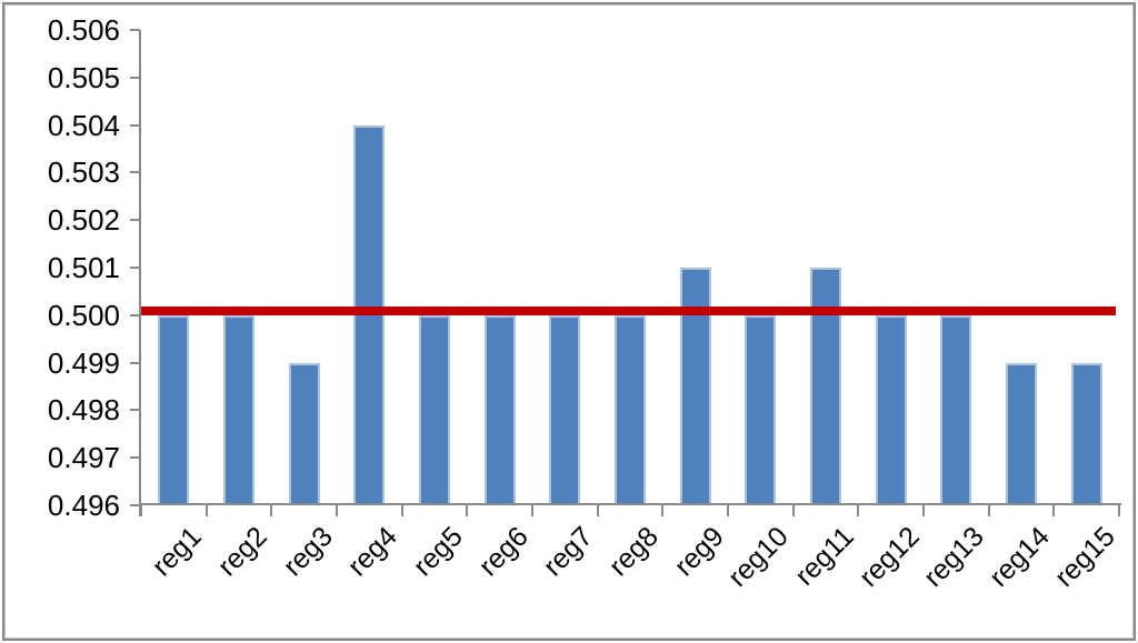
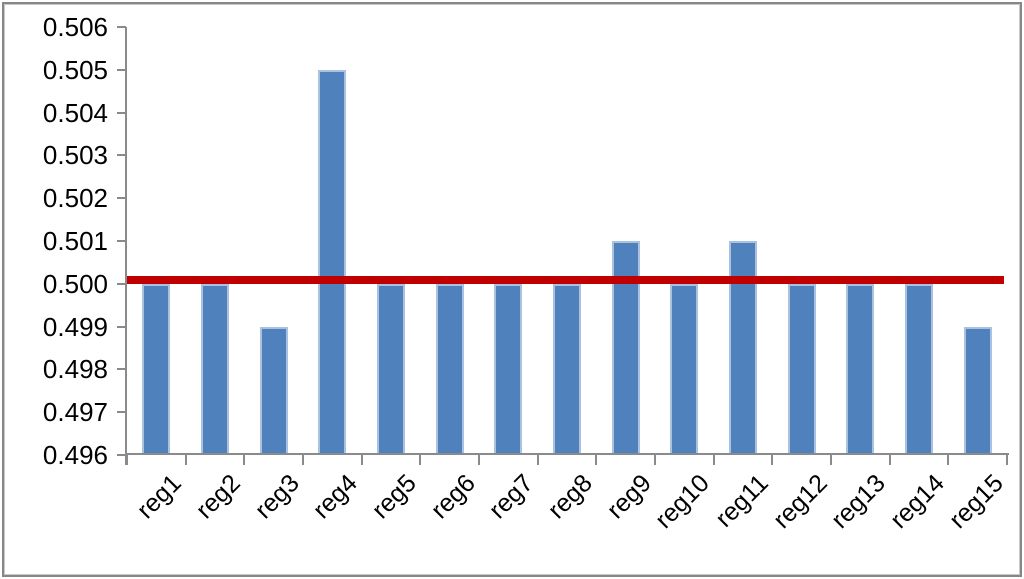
reg4: 0.504 -> 0.505
reg14: 0.499 -> 0.500
